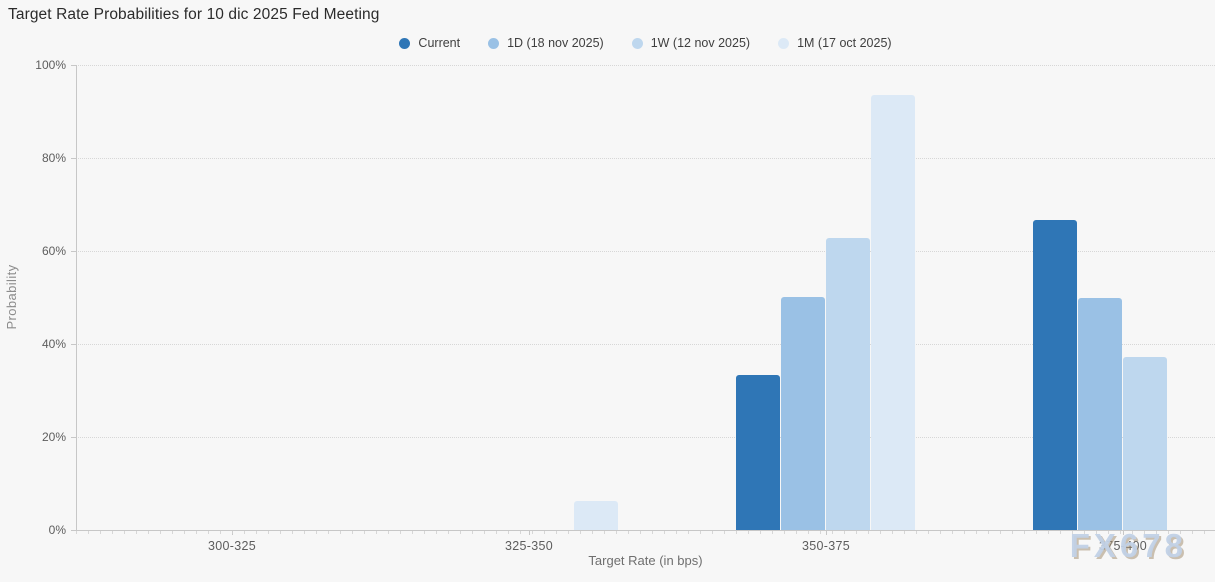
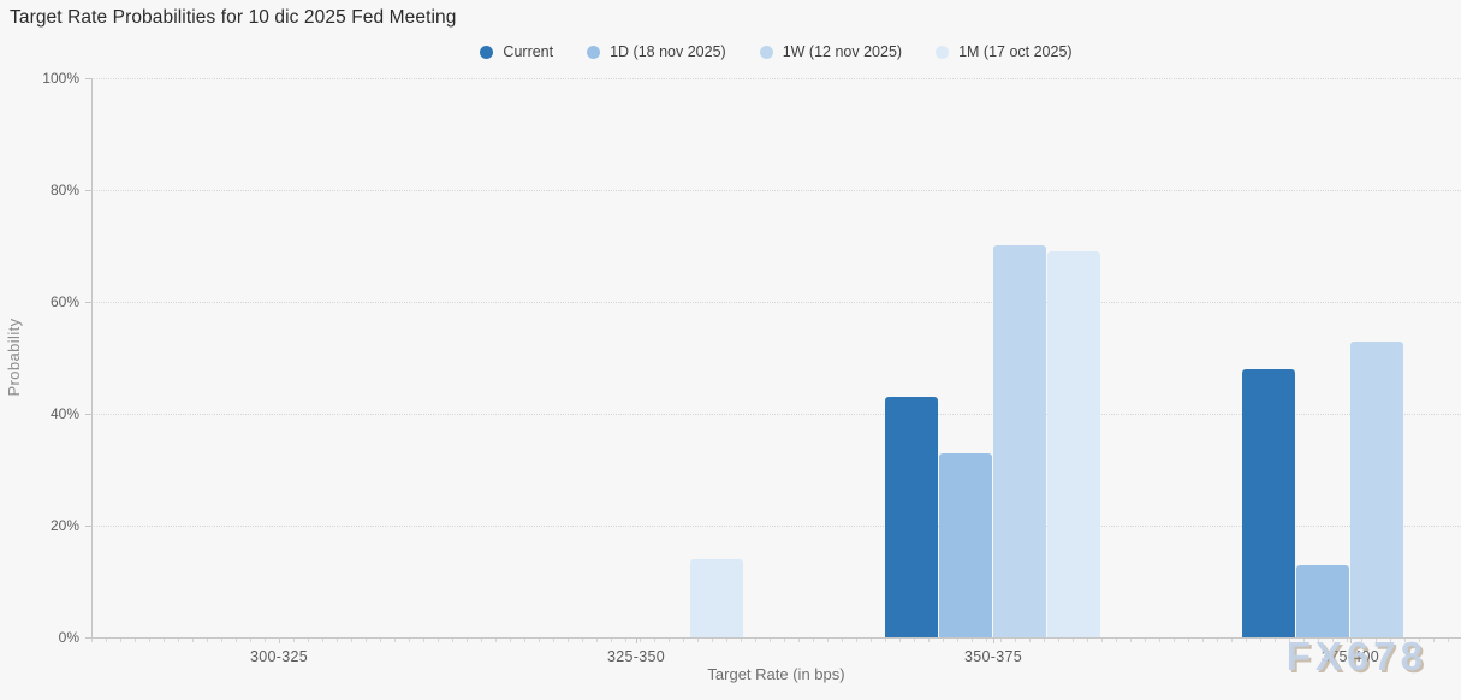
1M (17 oct 2025)/325-350: 6% -> 14%
Current/350-375: 33% -> 43%
1D (18 nov 2025)/350-375: 50% -> 33%
1W (12 nov 2025)/350-375: 63% -> 70%
1M (17 oct 2025)/350-375: 94% -> 69%
Current/375-400: 67% -> 48%
1D (18 nov 2025)/375-400: 50% -> 13%
1W (12 nov 2025)/375-400: 37% -> 53%
